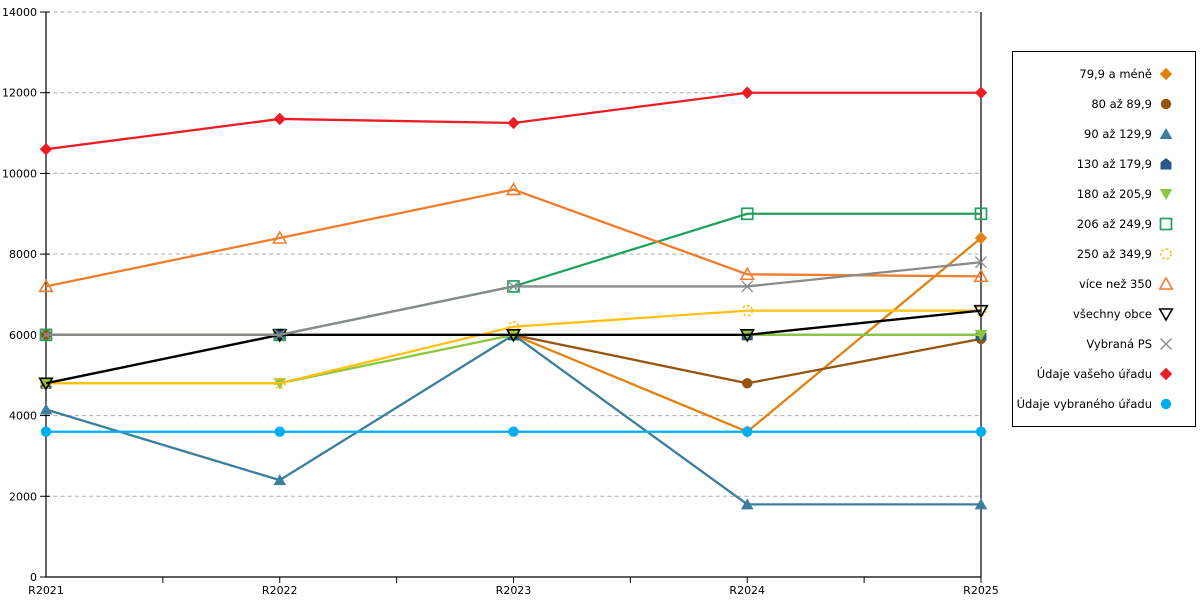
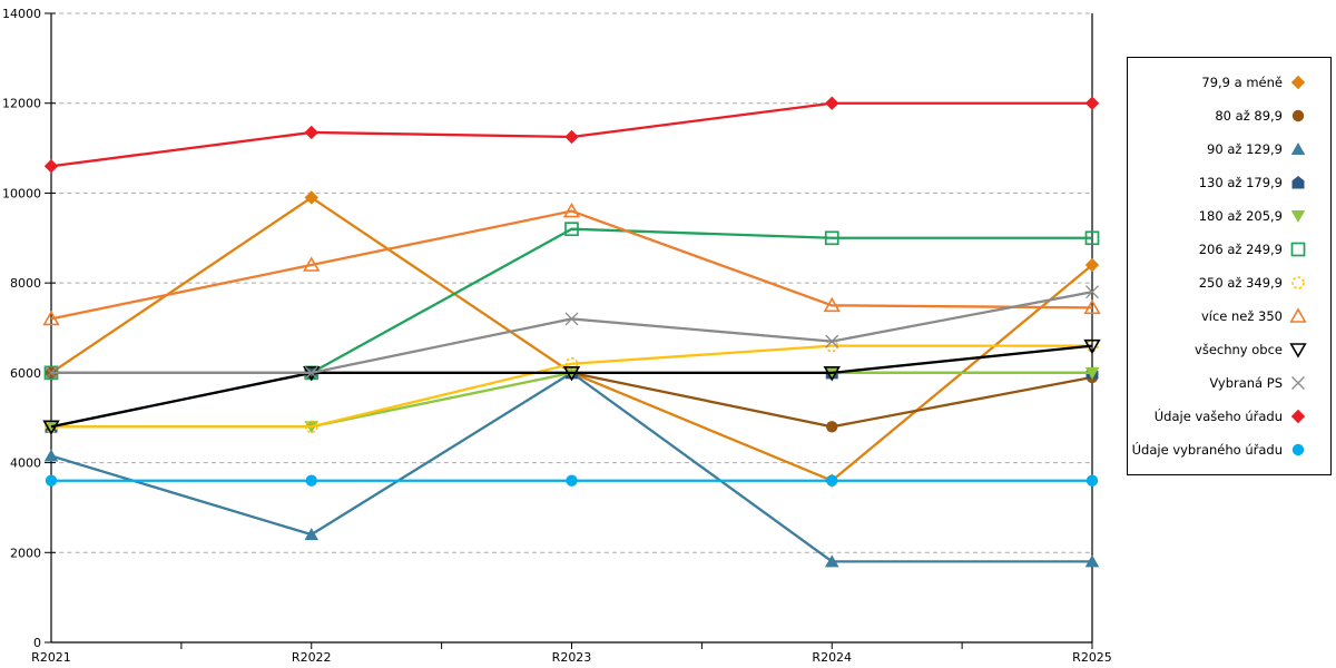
79,9 a méně/R2022: 6000 -> 9900
206 až 249,9/R2023: 7200 -> 9200
Vybraná PS/R2024: 7200 -> 6700
